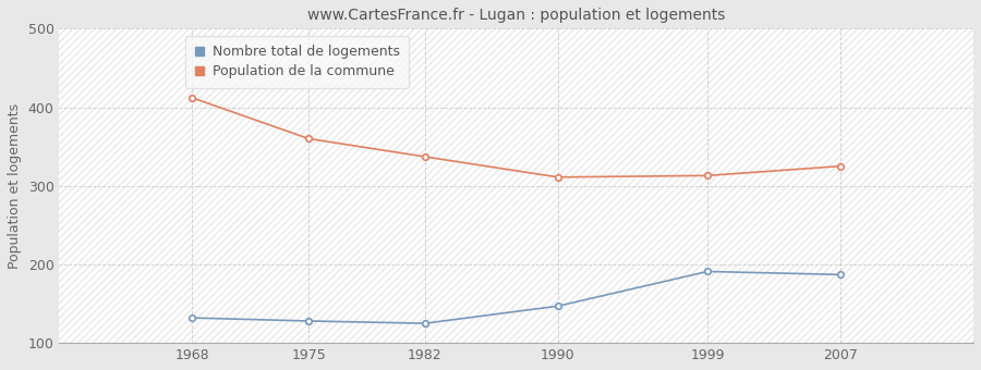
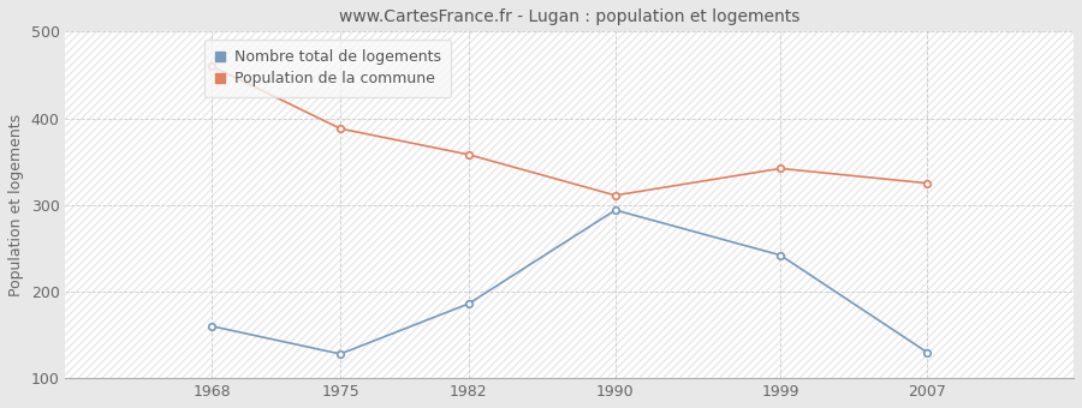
Nombre total de logements/1968: 132 -> 160
Population de la commune/1968: 412 -> 460
Population de la commune/1975: 360 -> 388
Nombre total de logements/1982: 125 -> 186
Population de la commune/1982: 337 -> 358
Nombre total de logements/1990: 147 -> 294
Nombre total de logements/1999: 191 -> 242
Population de la commune/1999: 313 -> 342
Nombre total de logements/2007: 187 -> 130
